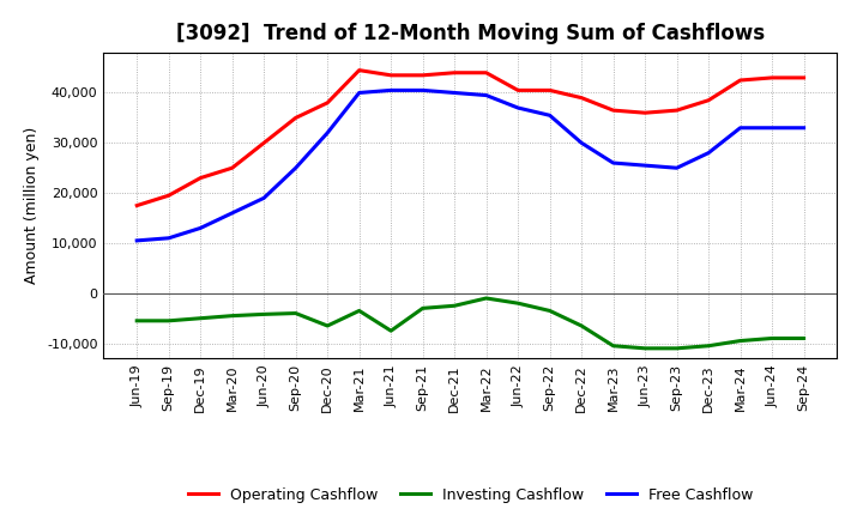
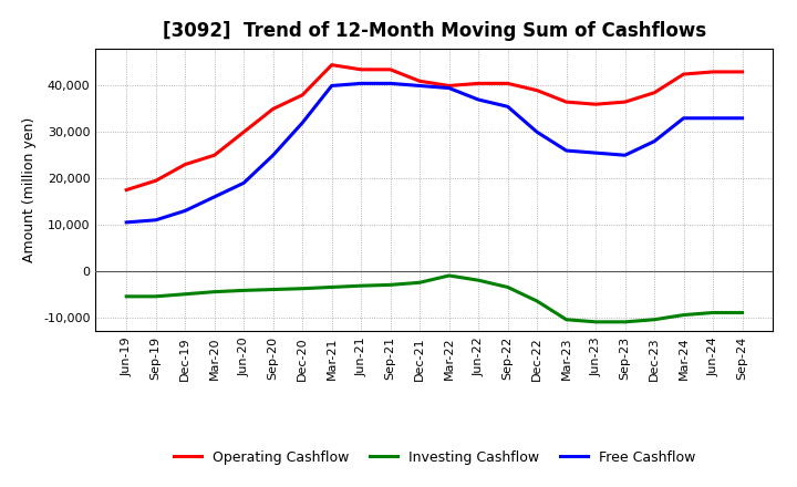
Investing Cashflow/Dec-20: -6,500 -> -3,800
Investing Cashflow/Jun-21: -7,500 -> -3,200
Operating Cashflow/Dec-21: 44,000 -> 41,000
Operating Cashflow/Mar-22: 44,000 -> 40,000
